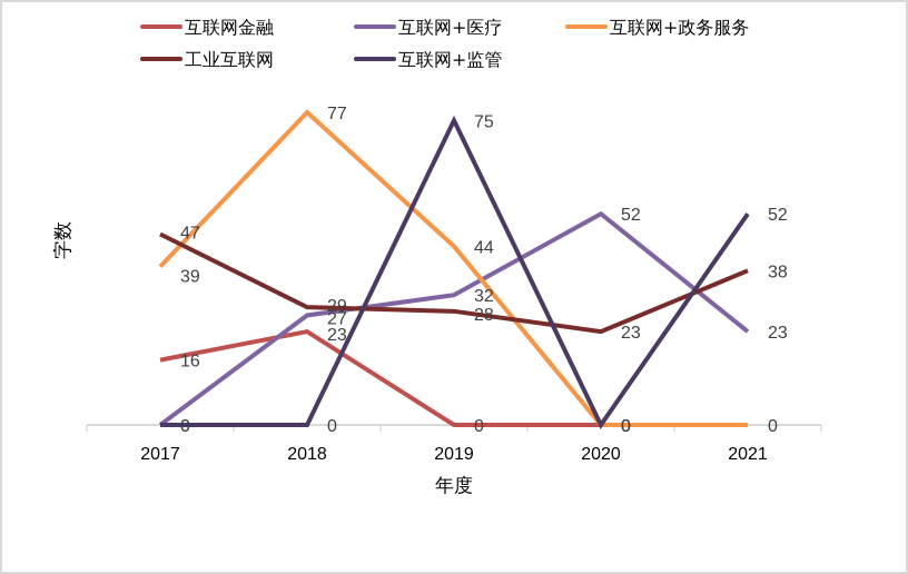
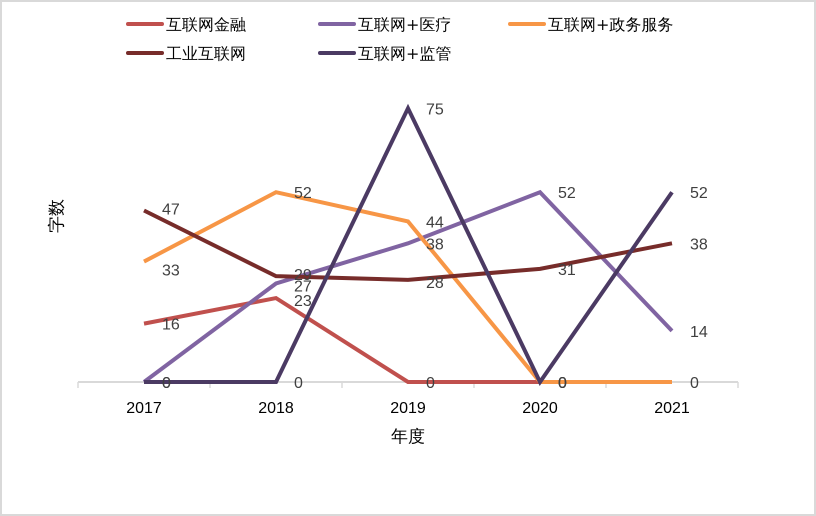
互联网+政务服务/2017: 39 -> 33
互联网+政务服务/2018: 77 -> 52
互联网+医疗/2019: 32 -> 38
工业互联网/2020: 23 -> 31
互联网+医疗/2021: 23 -> 14
